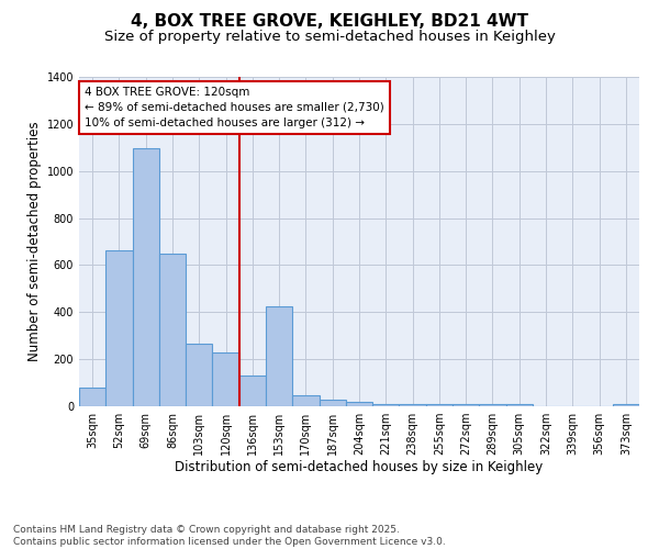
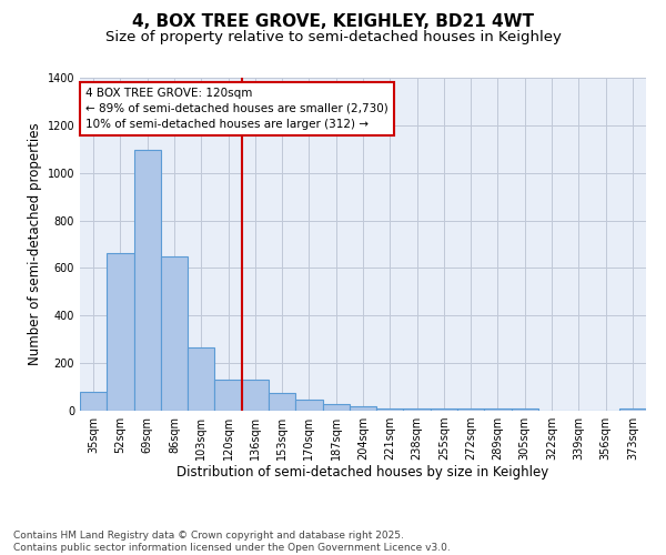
120sqm: 230 -> 130
153sqm: 425 -> 75
